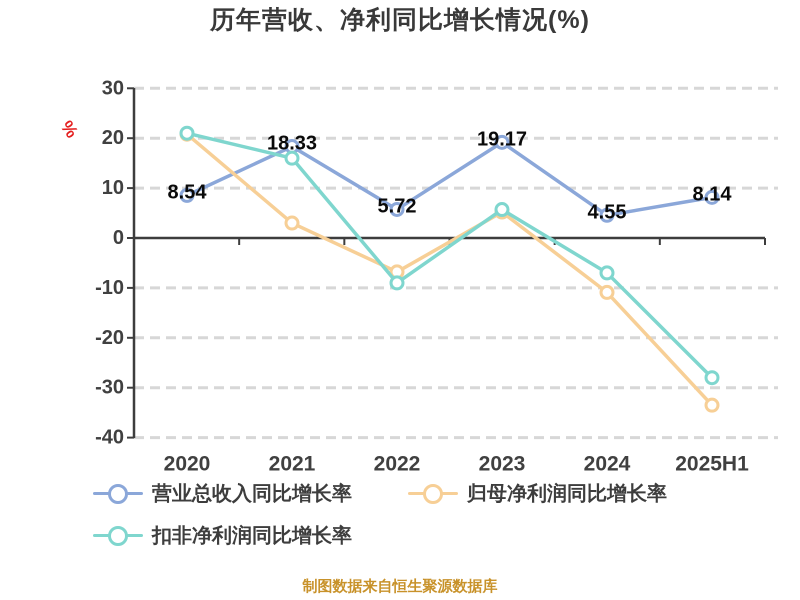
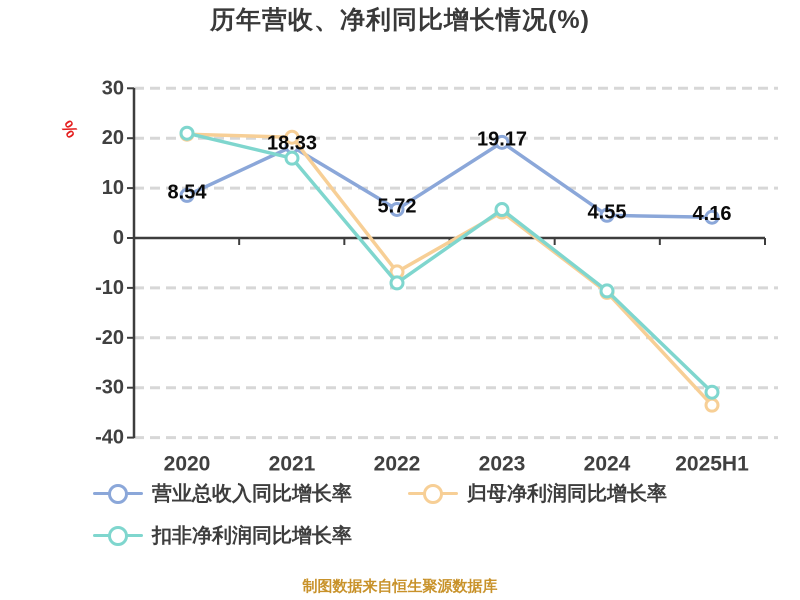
归母净利润同比增长率/2021: 3 -> 20
扣非净利润同比增长率/2024: -7 -> -11
营业总收入同比增长率/2025H1: 8.14 -> 4.16
扣非净利润同比增长率/2025H1: -28 -> -31
